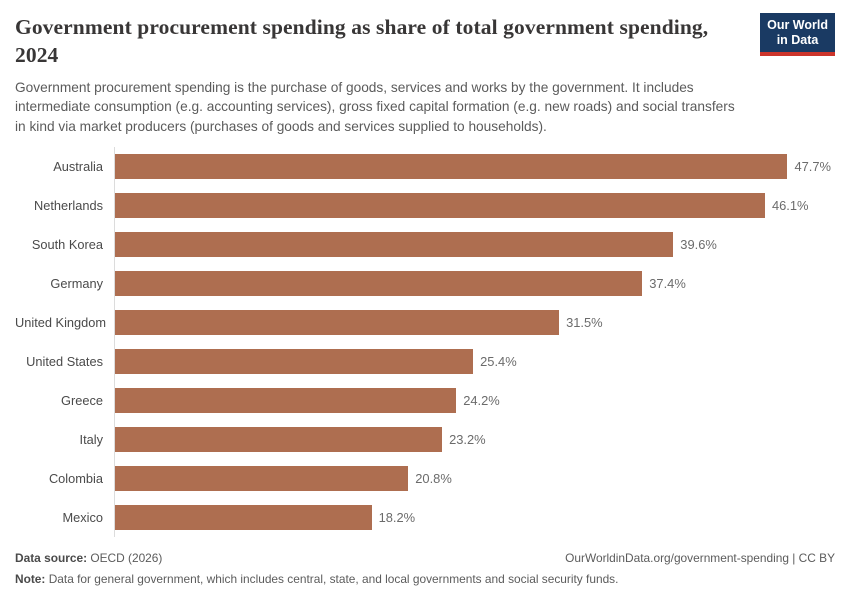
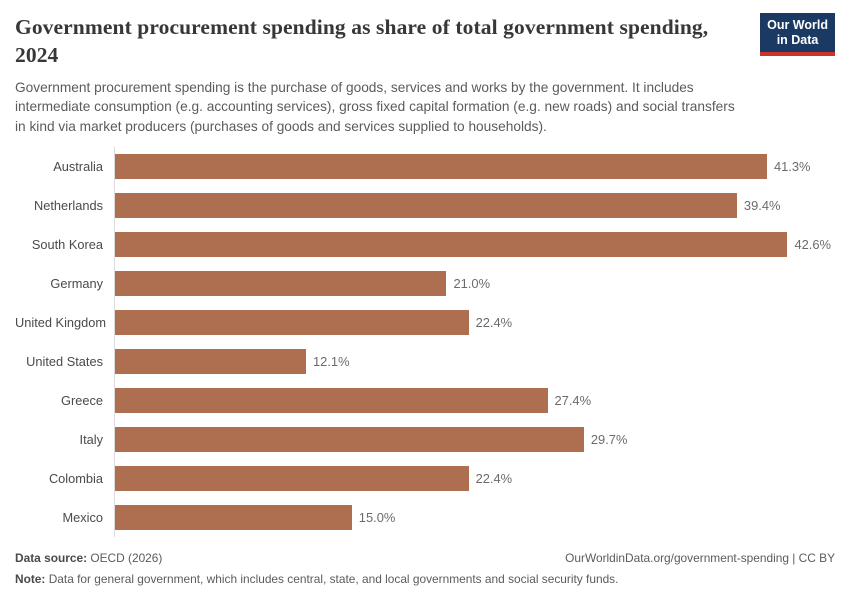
Australia: 47.7% -> 41.3%
Netherlands: 46.1% -> 39.4%
South Korea: 39.6% -> 42.6%
Germany: 37.4% -> 21.0%
United Kingdom: 31.5% -> 22.4%
United States: 25.4% -> 12.1%
Greece: 24.2% -> 27.4%
Italy: 23.2% -> 29.7%
Colombia: 20.8% -> 22.4%
Mexico: 18.2% -> 15.0%
